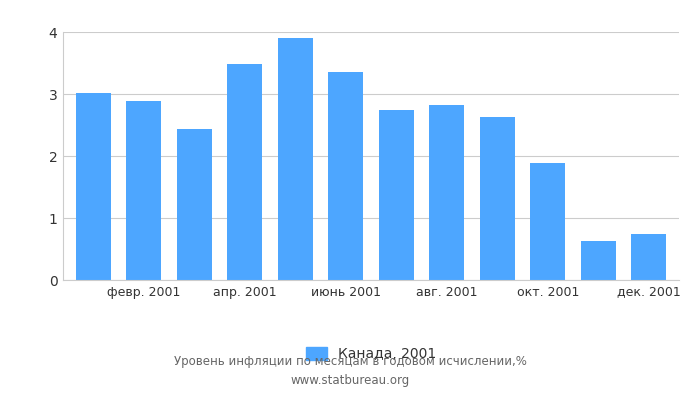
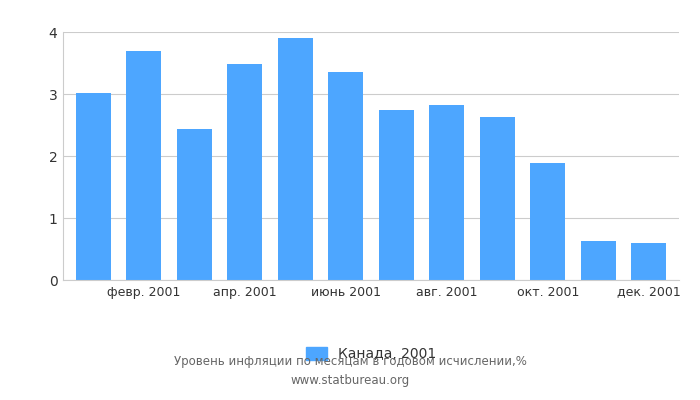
февр. 2001: 2.89 -> 3.70
дек. 2001: 0.74 -> 0.60
